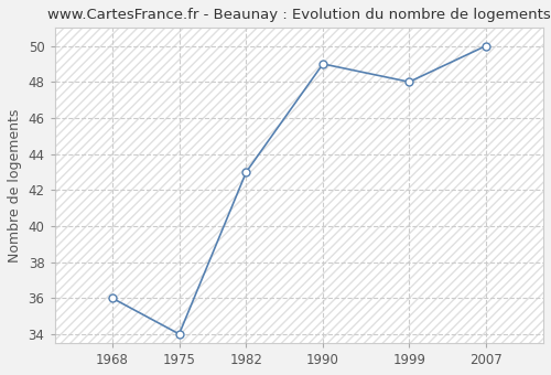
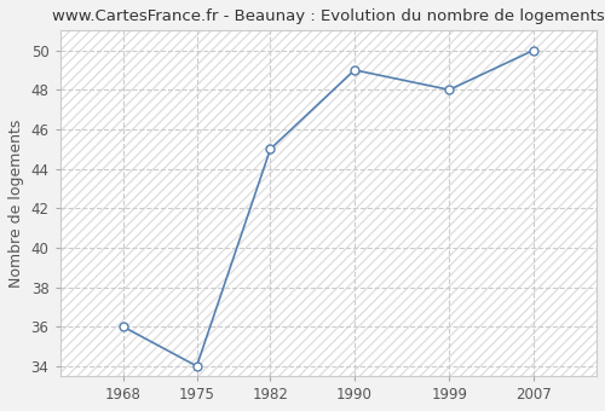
1982: 43 -> 45
